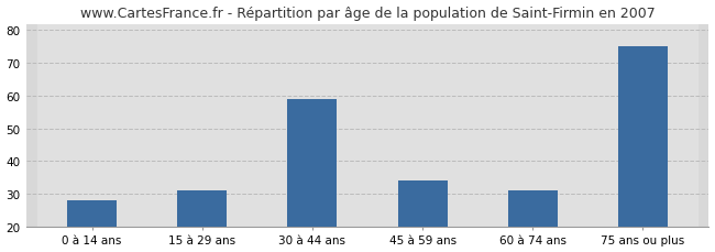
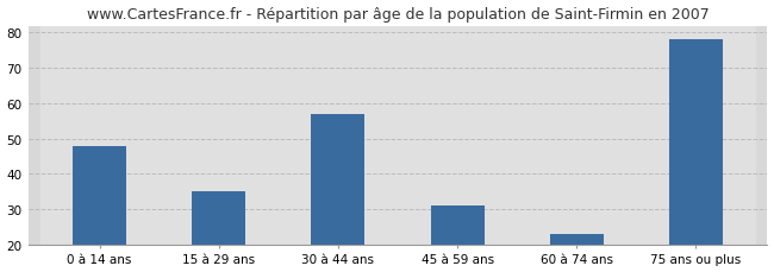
0 à 14 ans: 28 -> 48
15 à 29 ans: 31 -> 35
30 à 44 ans: 59 -> 57
45 à 59 ans: 34 -> 31
60 à 74 ans: 31 -> 23
75 ans ou plus: 75 -> 78
